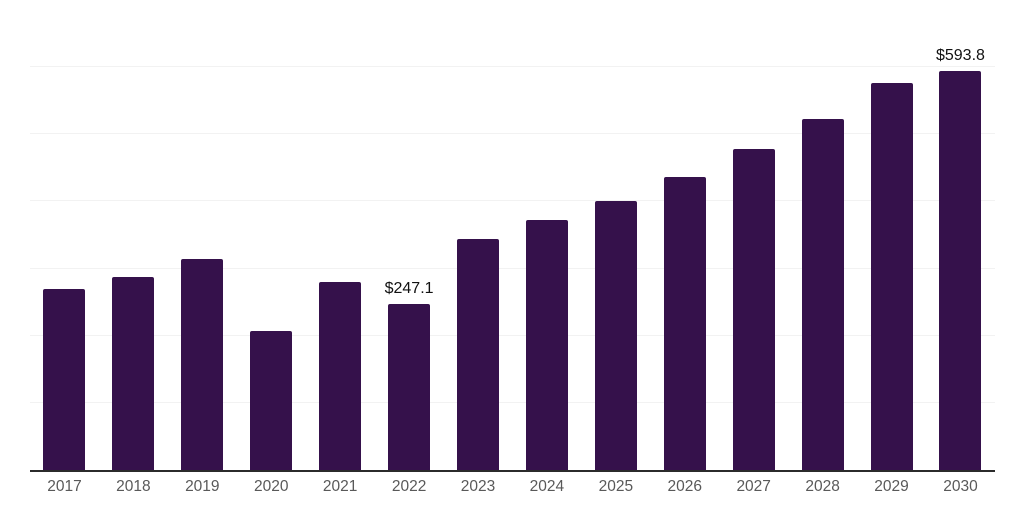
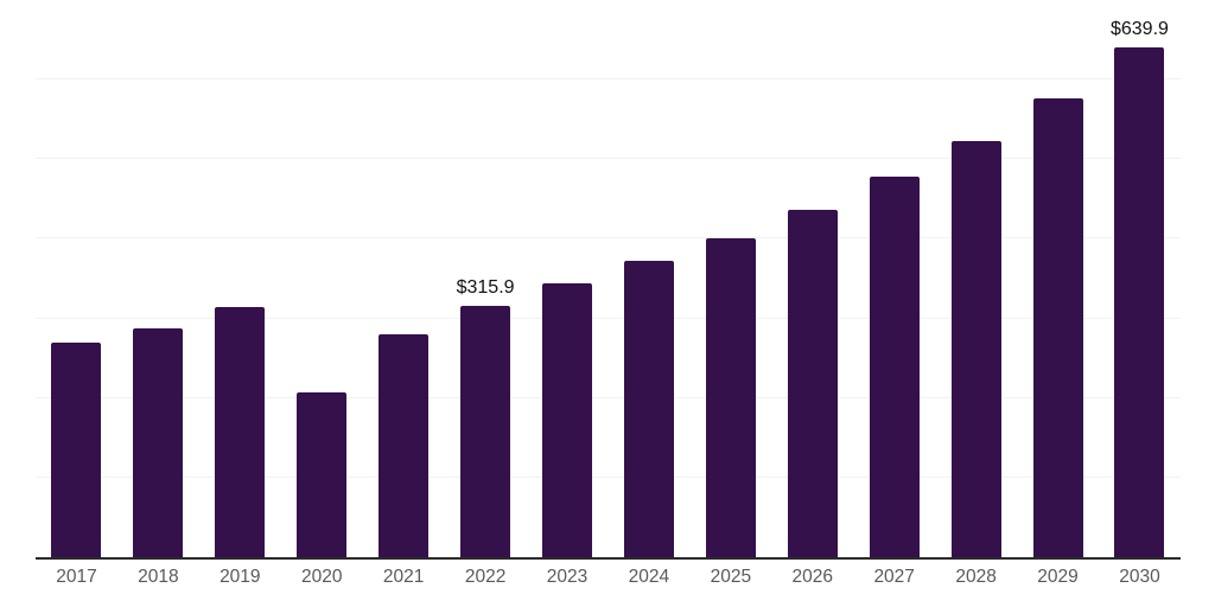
2022: $247.1 -> $315.9
2030: $593.8 -> $639.9
